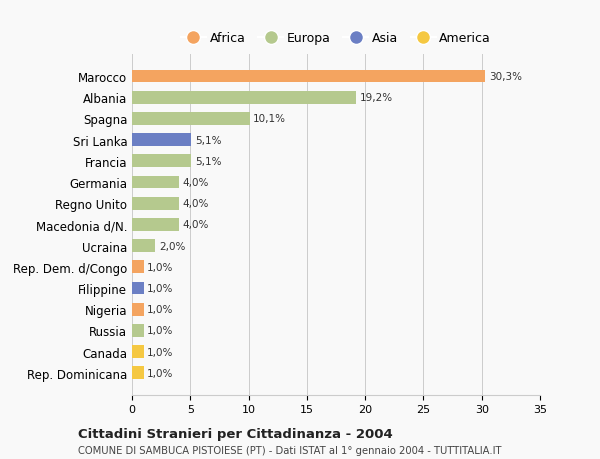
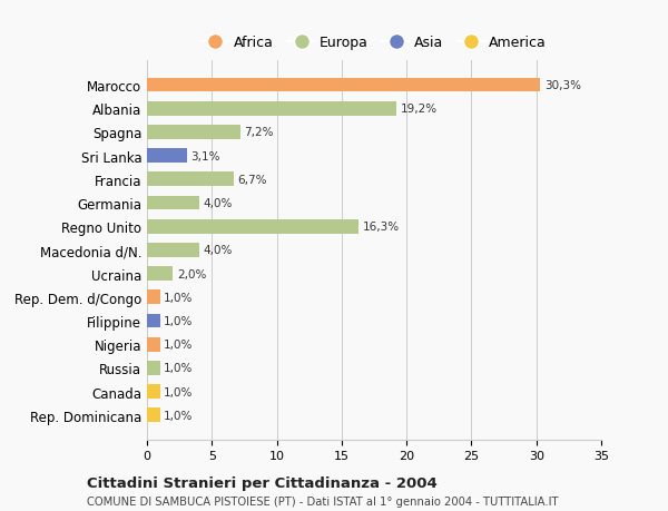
Spagna: 10,1% -> 7,2%
Sri Lanka: 5,1% -> 3,1%
Francia: 5,1% -> 6,7%
Regno Unito: 4,0% -> 16,3%
